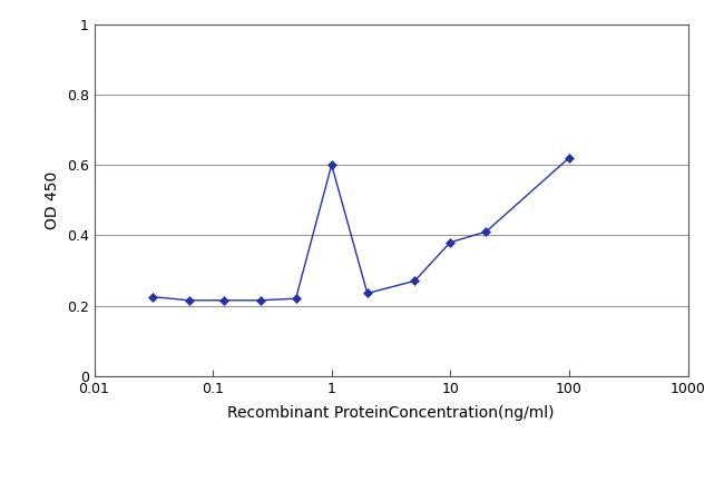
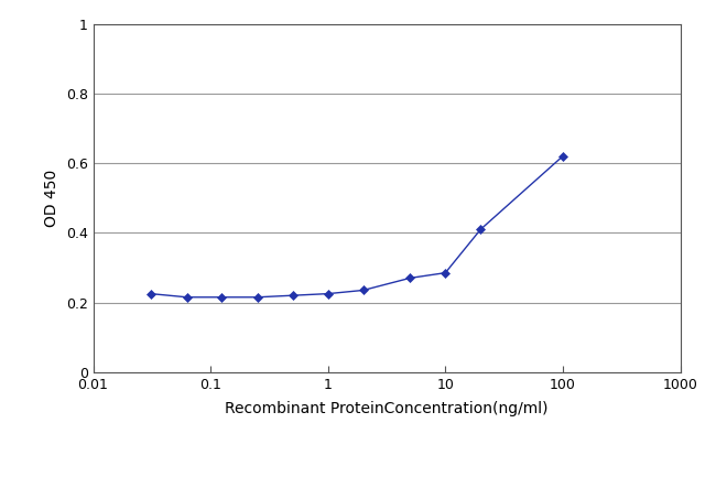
1: 0.600 -> 0.225
10: 0.380 -> 0.285
